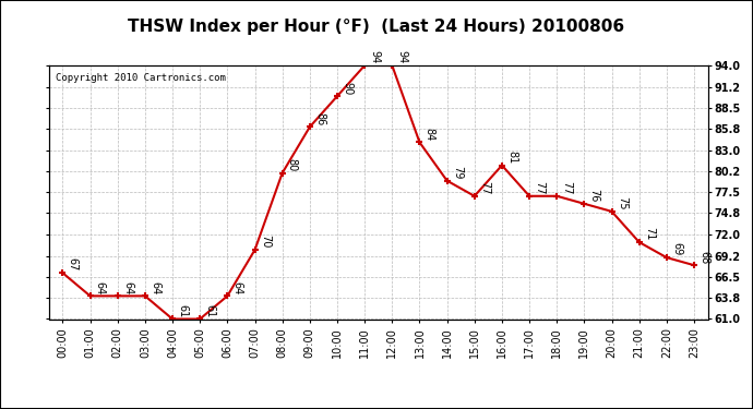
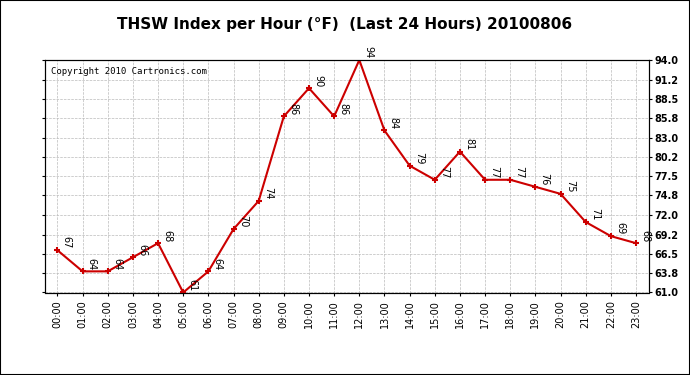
03:00: 64 -> 66
04:00: 61 -> 68
08:00: 80 -> 74
11:00: 94 -> 86
